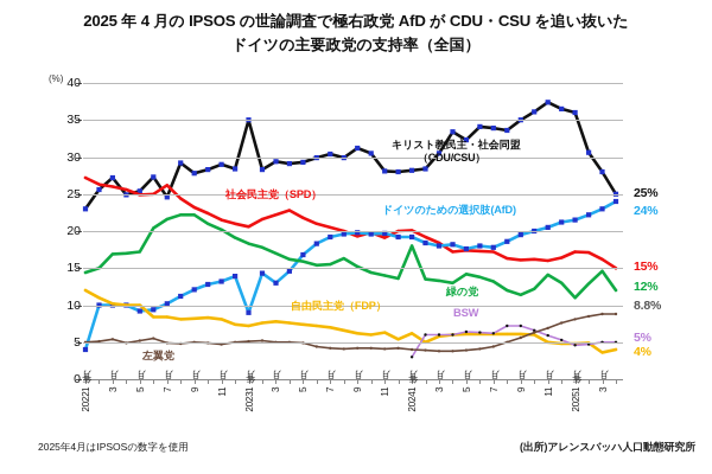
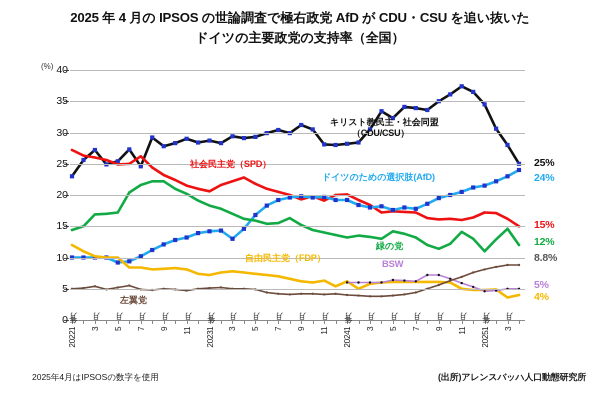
ドイツのための選択肢(AfD)/2022年1月: 4 -> 10
キリスト教民主・社会同盟（CDU/CSU）/2023年1月: 35 -> 29
ドイツのための選択肢(AfD)/2023年1月: 9 -> 14
緑の党/2024年1月: 18 -> 13
BSW/2024年1月: 3 -> 6
キリスト教民主・社会同盟（CDU/CSU）/2025年1月: 36 -> 34
